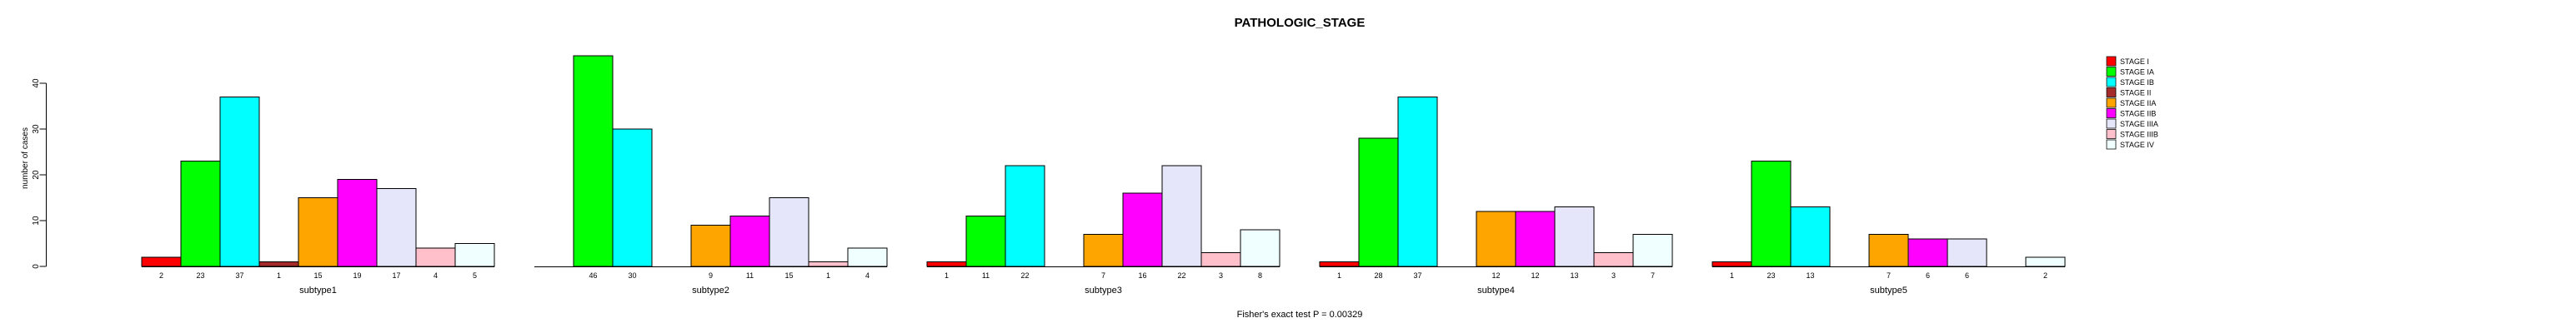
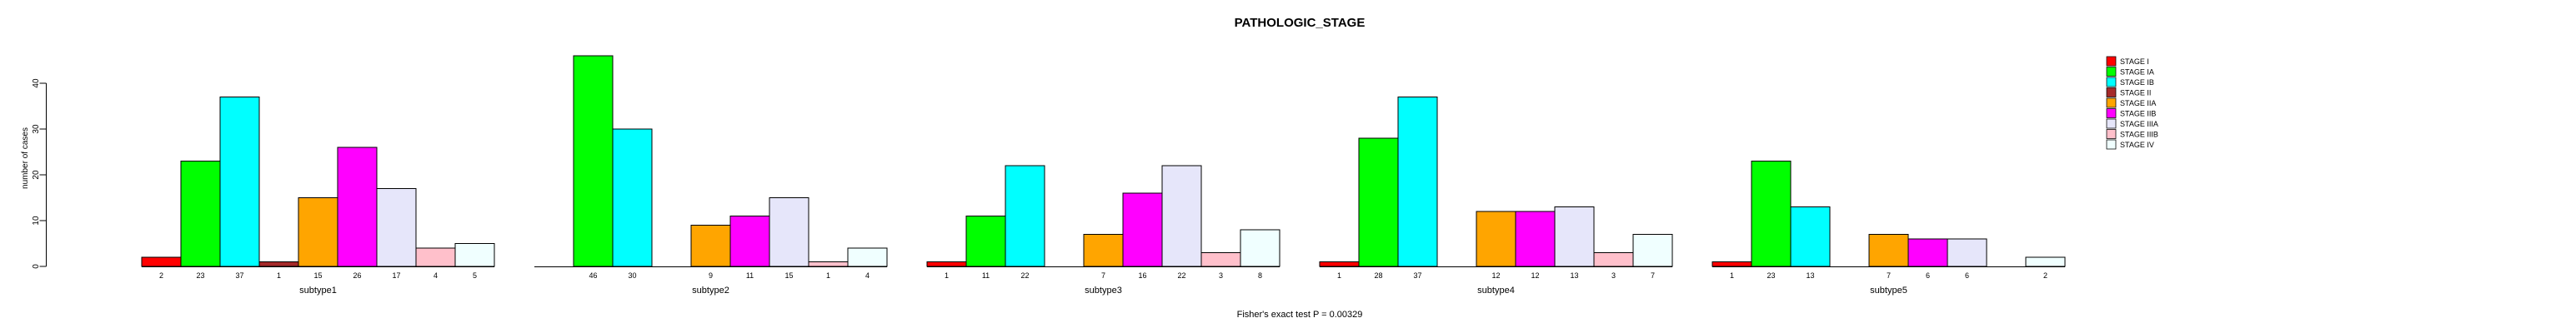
STAGE IIB/subtype1: 19 -> 26
